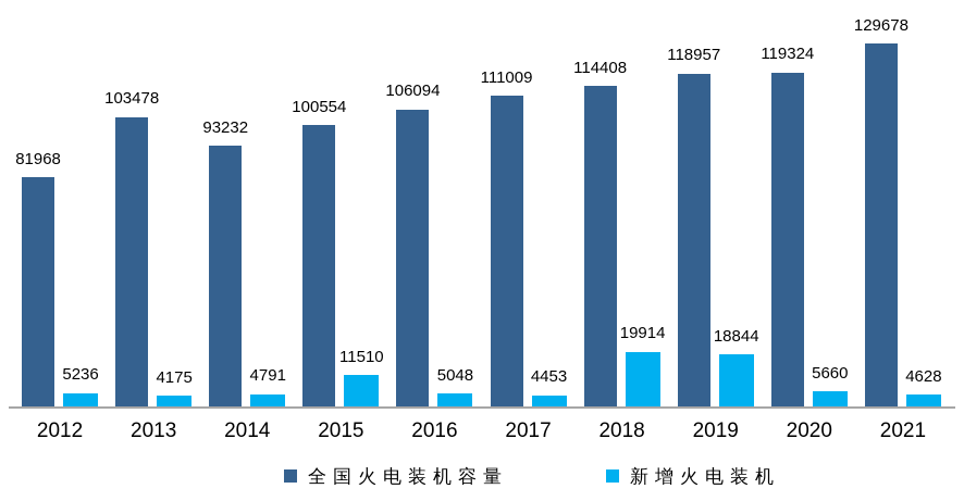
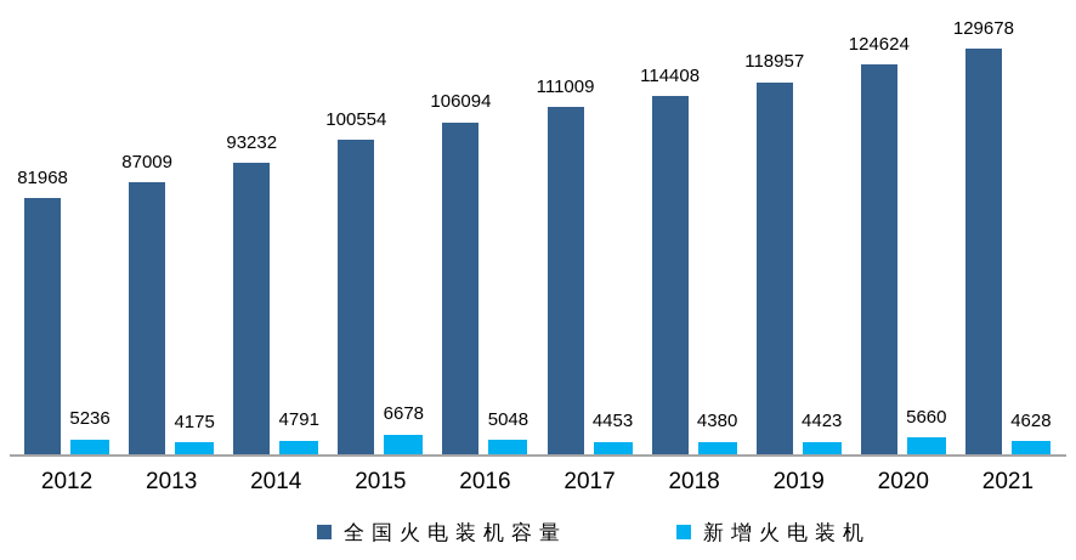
全国火电装机容量/2013: 103478 -> 87009
新增火电装机/2015: 11510 -> 6678
新增火电装机/2018: 19914 -> 4380
新增火电装机/2019: 18844 -> 4423
全国火电装机容量/2020: 119324 -> 124624
